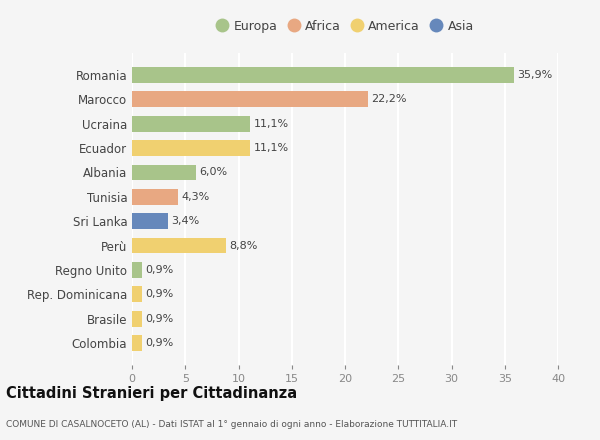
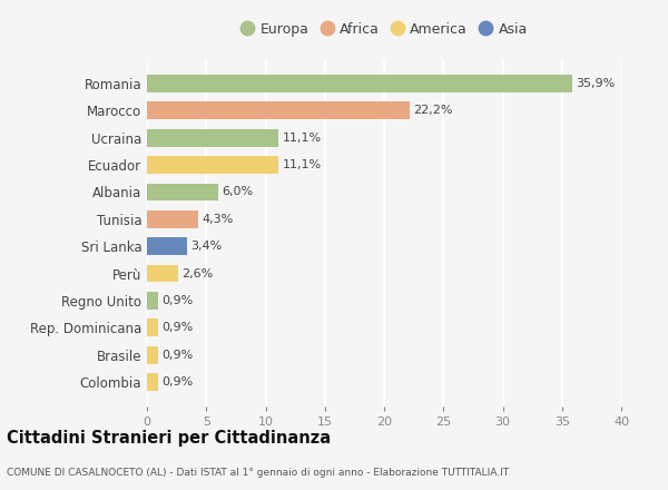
Perù: 8,8% -> 2,6%
